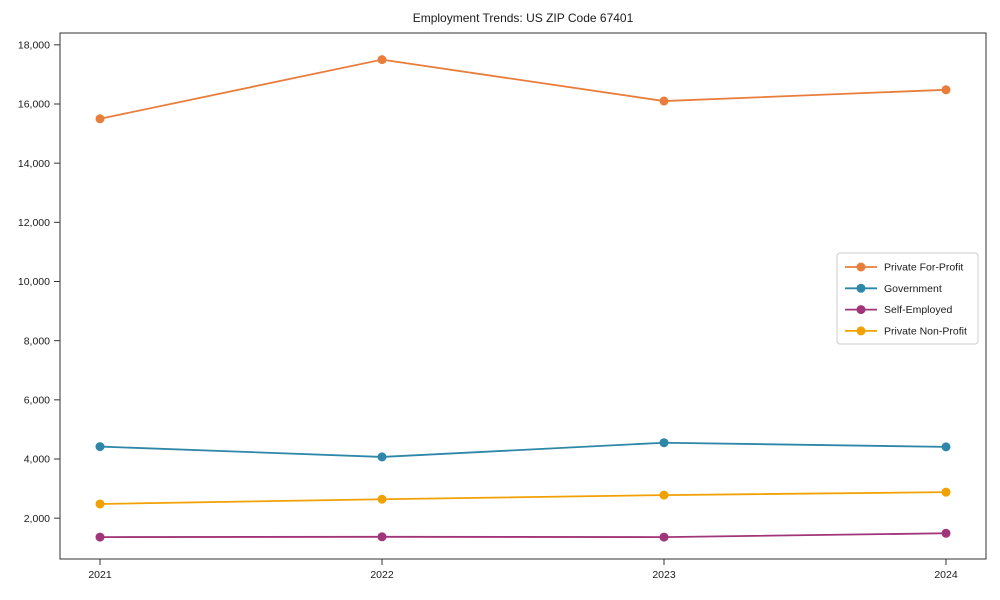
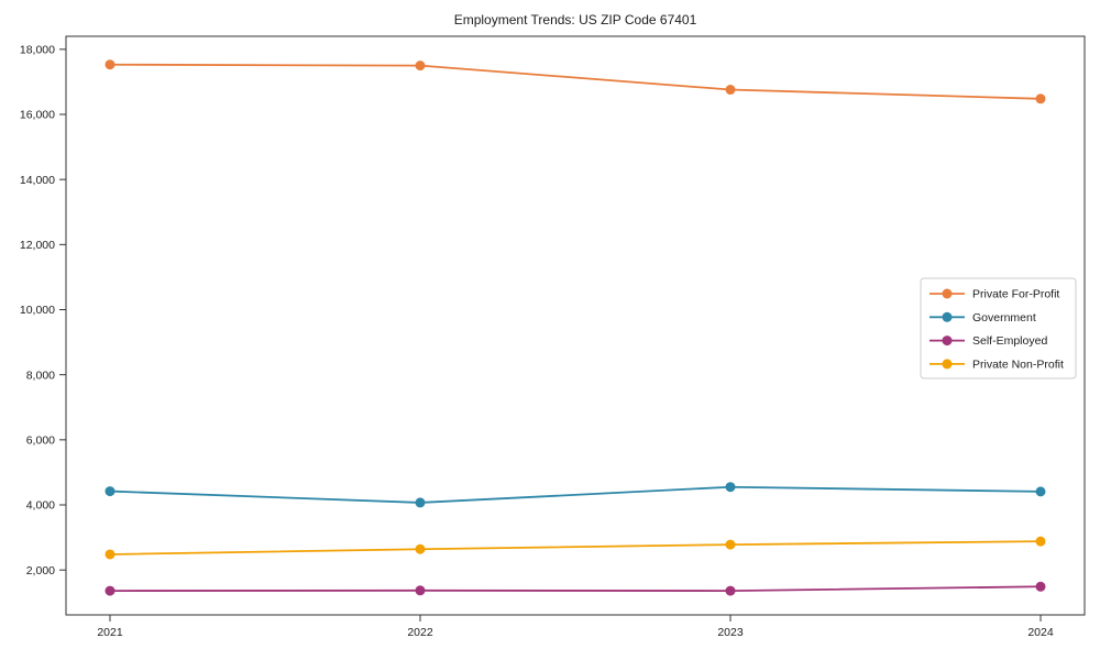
Private For-Profit/2021: 15500 -> 17500
Private For-Profit/2023: 16100 -> 16800
